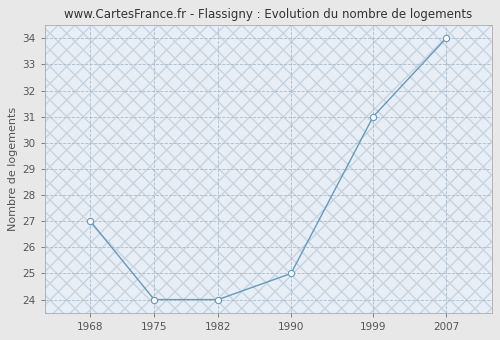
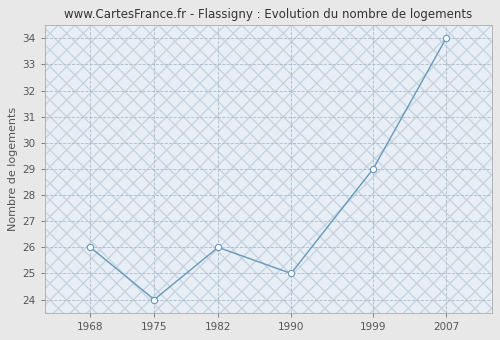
1968: 27 -> 26
1982: 24 -> 26
1999: 31 -> 29
